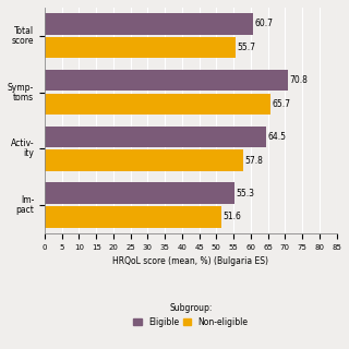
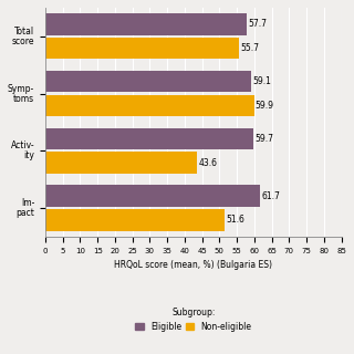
Eligible/Total score: 60.7 -> 57.7
Eligible/Symp- toms: 70.8 -> 59.1
Non-eligible/Symp- toms: 65.7 -> 59.9
Eligible/Activ- ity: 64.5 -> 59.7
Non-eligible/Activ- ity: 57.8 -> 43.6
Eligible/Im- pact: 55.3 -> 61.7
